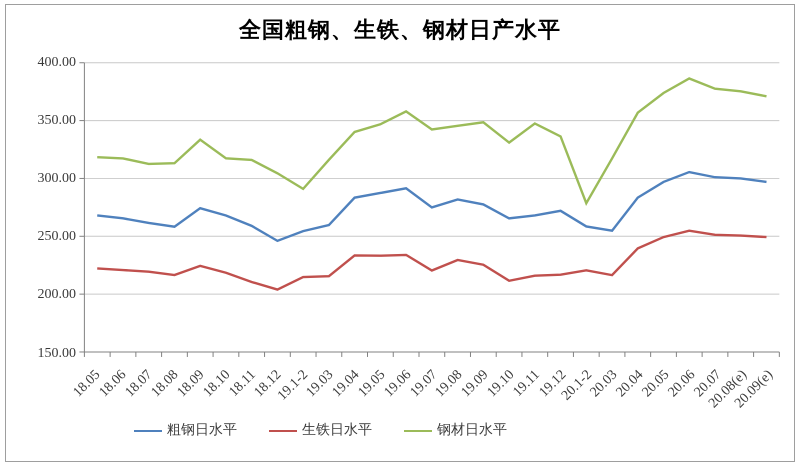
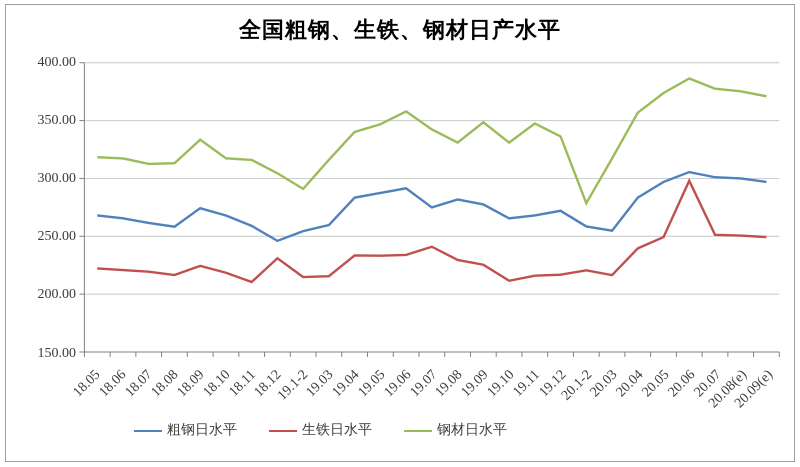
生铁日水平/18.12: 204 -> 231
生铁日水平/19.07: 220 -> 241
钢材日水平/19.08: 345 -> 331
生铁日水平/20.06: 255 -> 298
